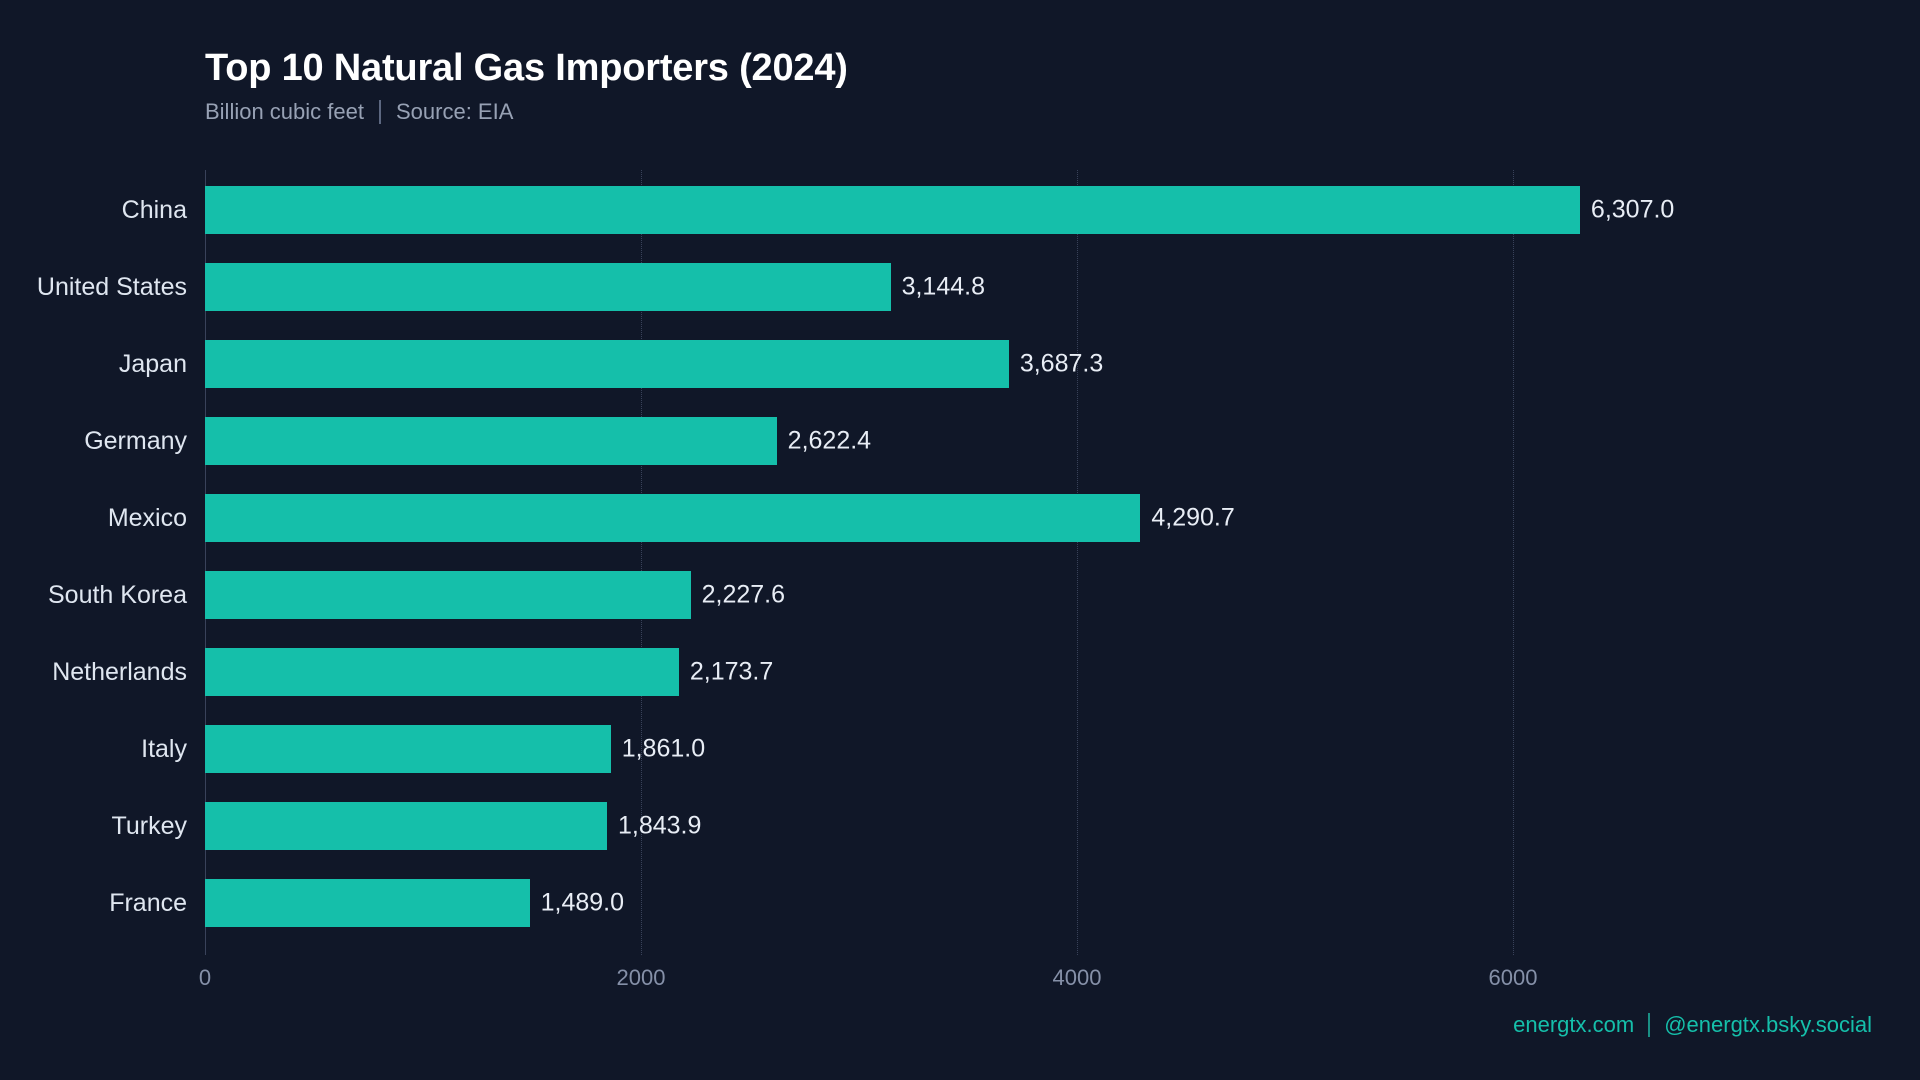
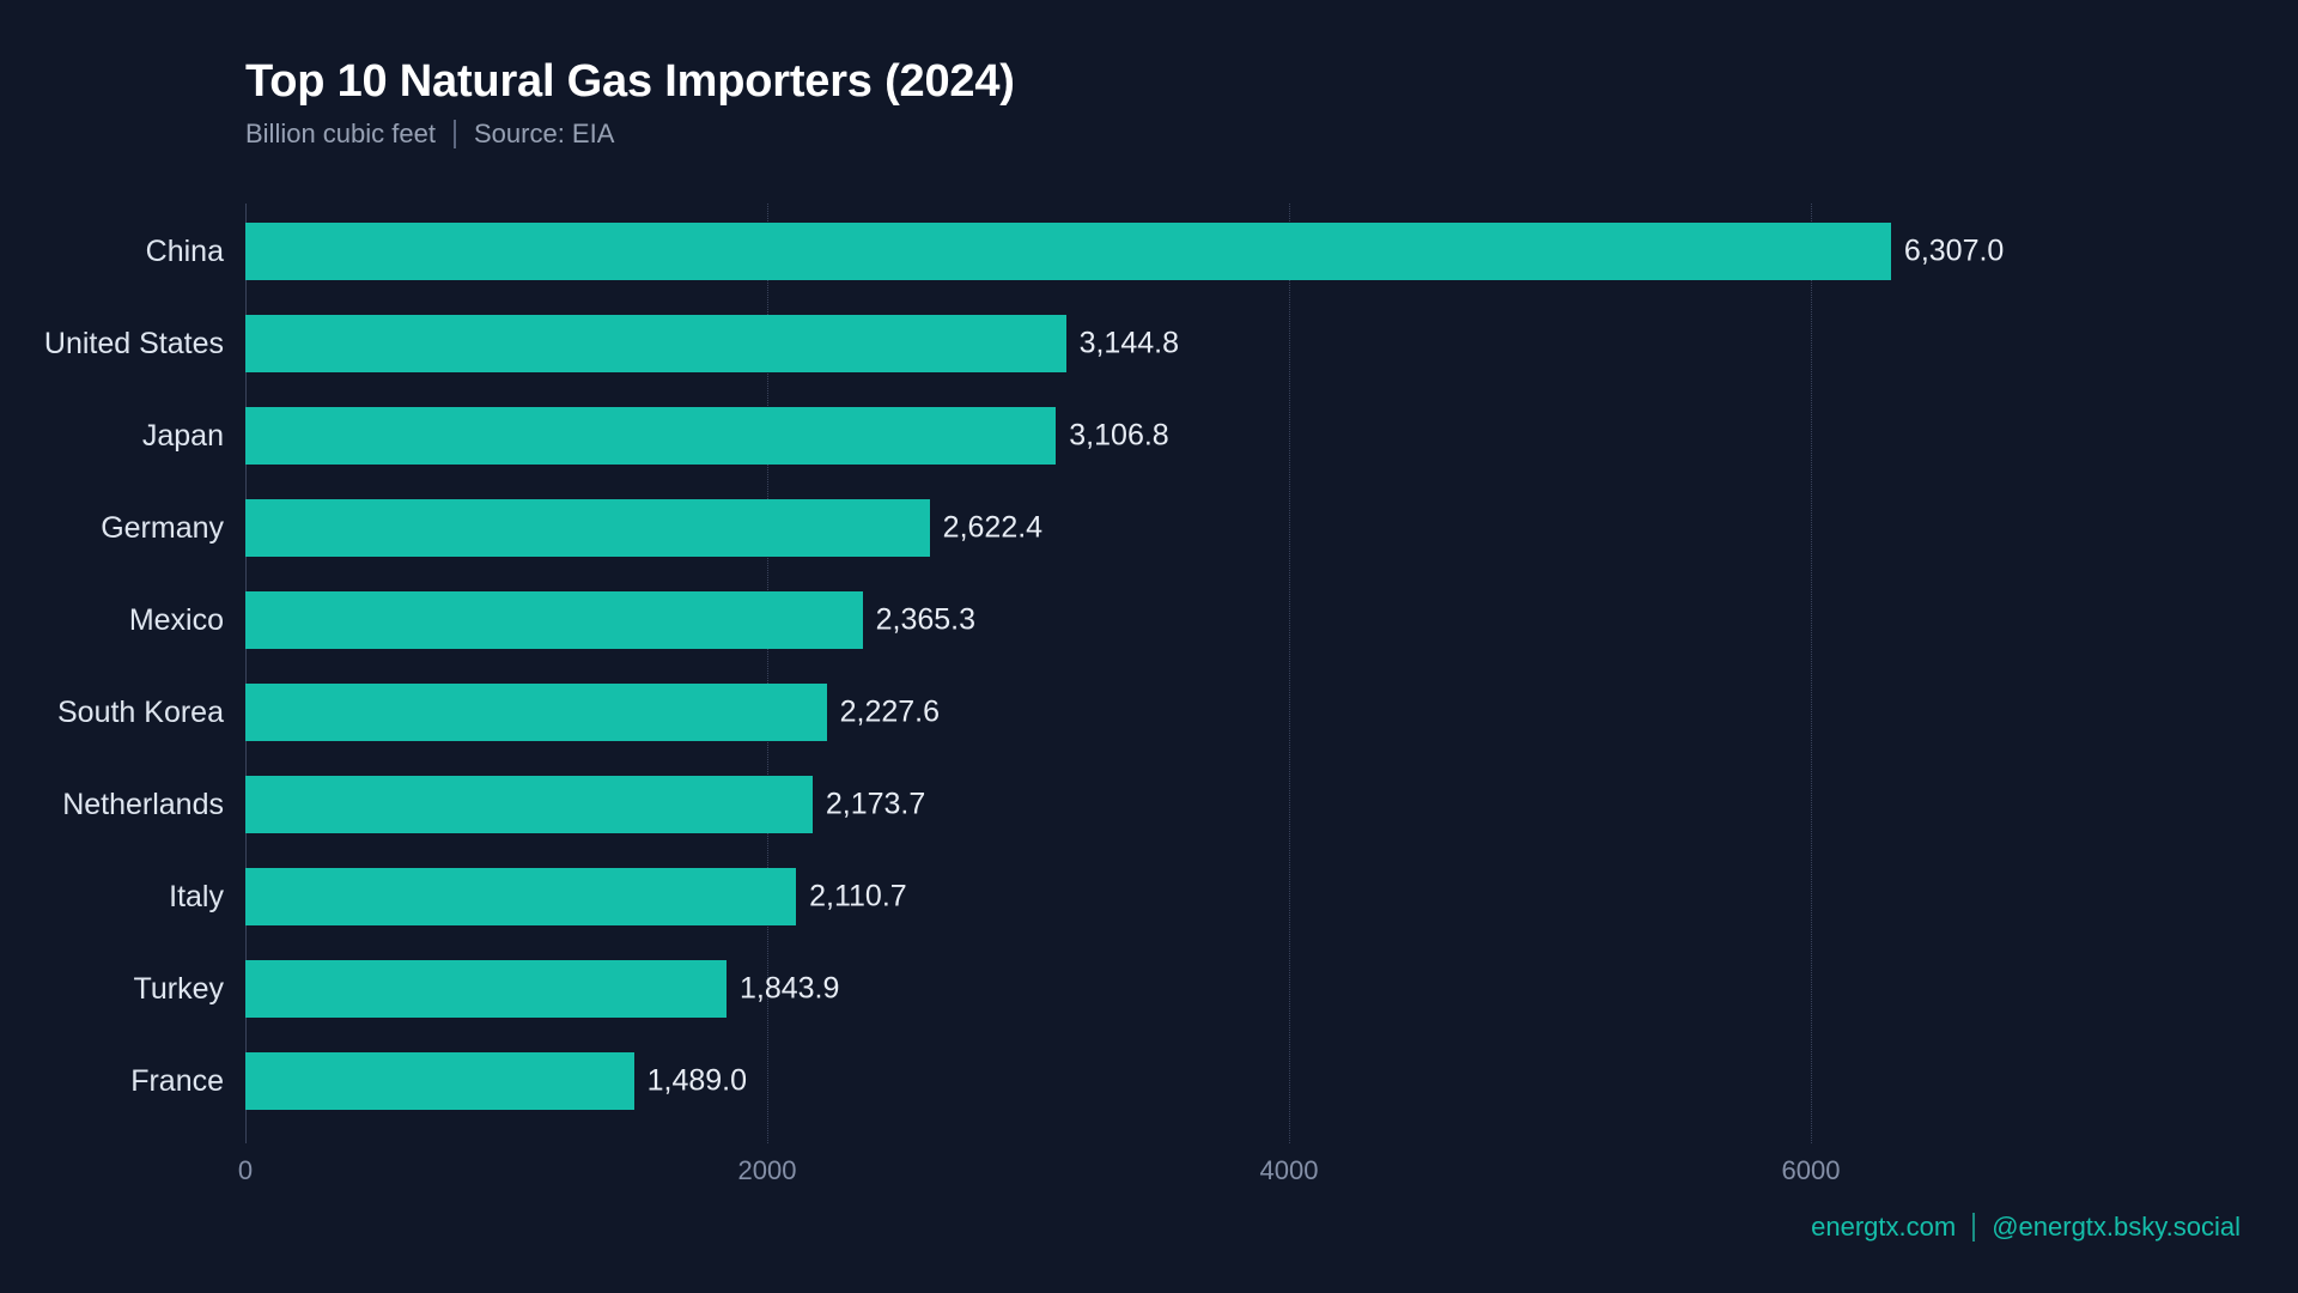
Japan: 3,687.3 -> 3,106.8
Mexico: 4,290.7 -> 2,365.3
Italy: 1,861.0 -> 2,110.7
